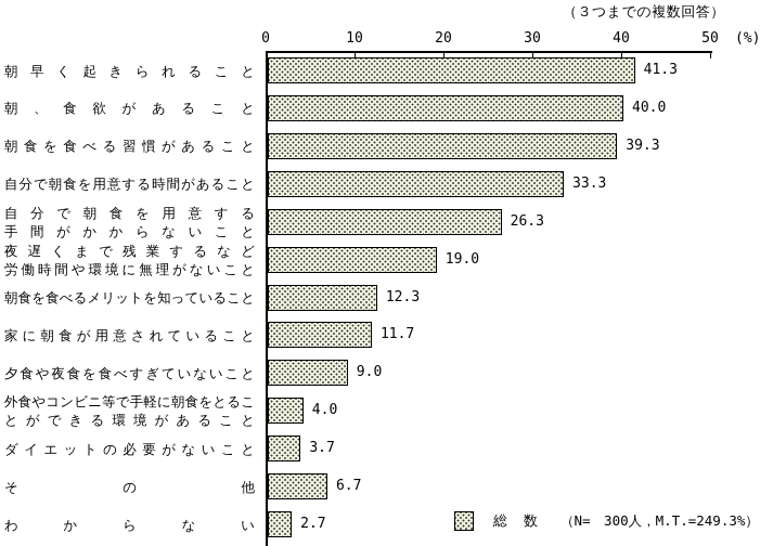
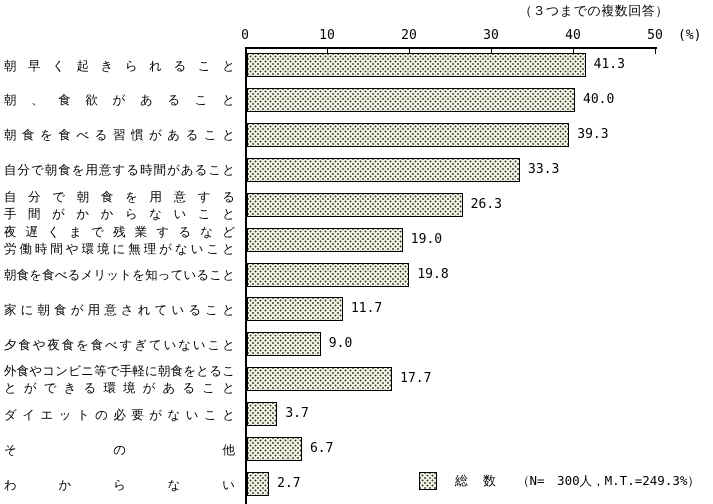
朝食を食べるメリットを知っていること: 12.3 -> 19.8
外食やコンビニ等で手軽に朝食をとることができる環境があること: 4.0 -> 17.7
